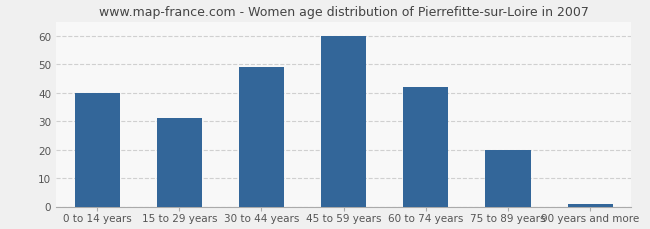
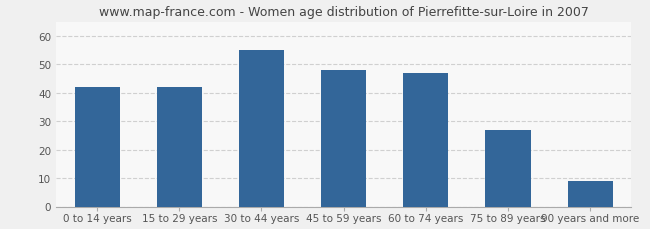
0 to 14 years: 40 -> 42
15 to 29 years: 31 -> 42
30 to 44 years: 49 -> 55
45 to 59 years: 60 -> 48
60 to 74 years: 42 -> 47
75 to 89 years: 20 -> 27
90 years and more: 1 -> 9
